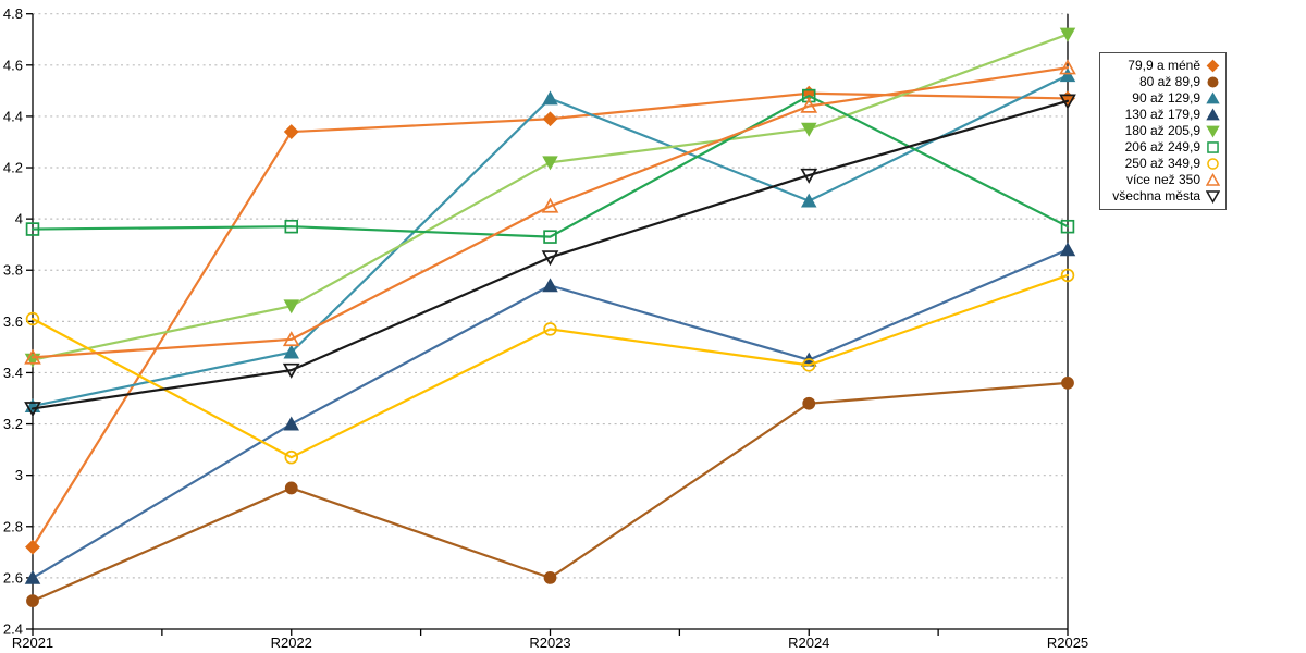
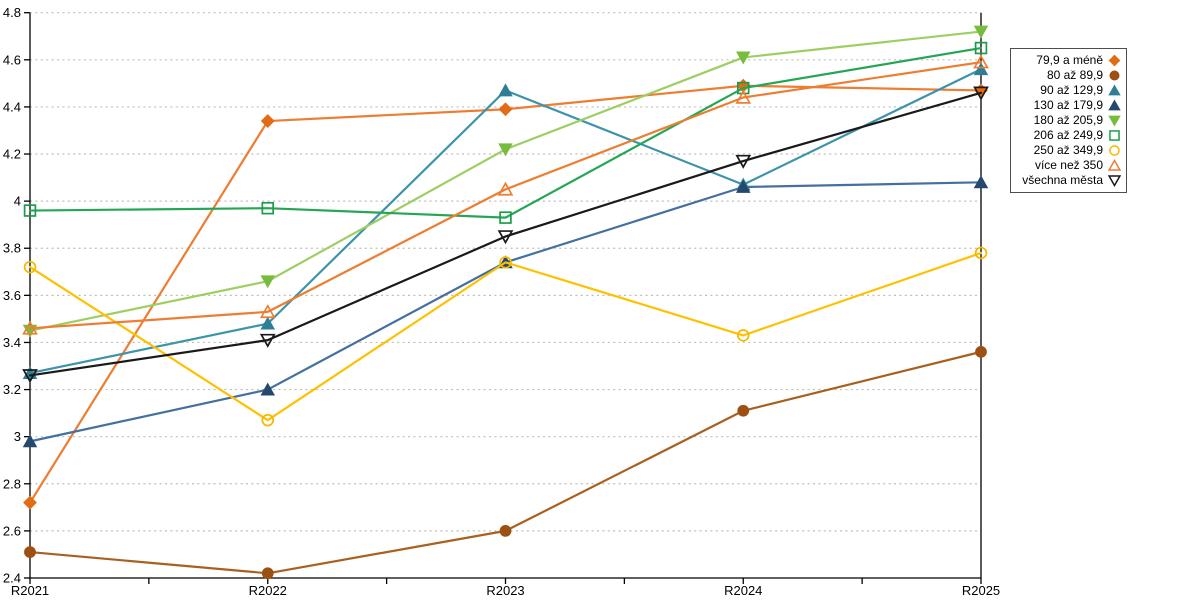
130 až 179,9/R2021: 2.60 -> 2.98
250 až 349,9/R2021: 3.61 -> 3.72
80 až 89,9/R2022: 2.95 -> 2.42
250 až 349,9/R2023: 3.57 -> 3.74
80 až 89,9/R2024: 3.28 -> 3.11
130 až 179,9/R2024: 3.45 -> 4.06
180 až 205,9/R2024: 4.35 -> 4.61
130 až 179,9/R2025: 3.88 -> 4.08
206 až 249,9/R2025: 3.97 -> 4.65
